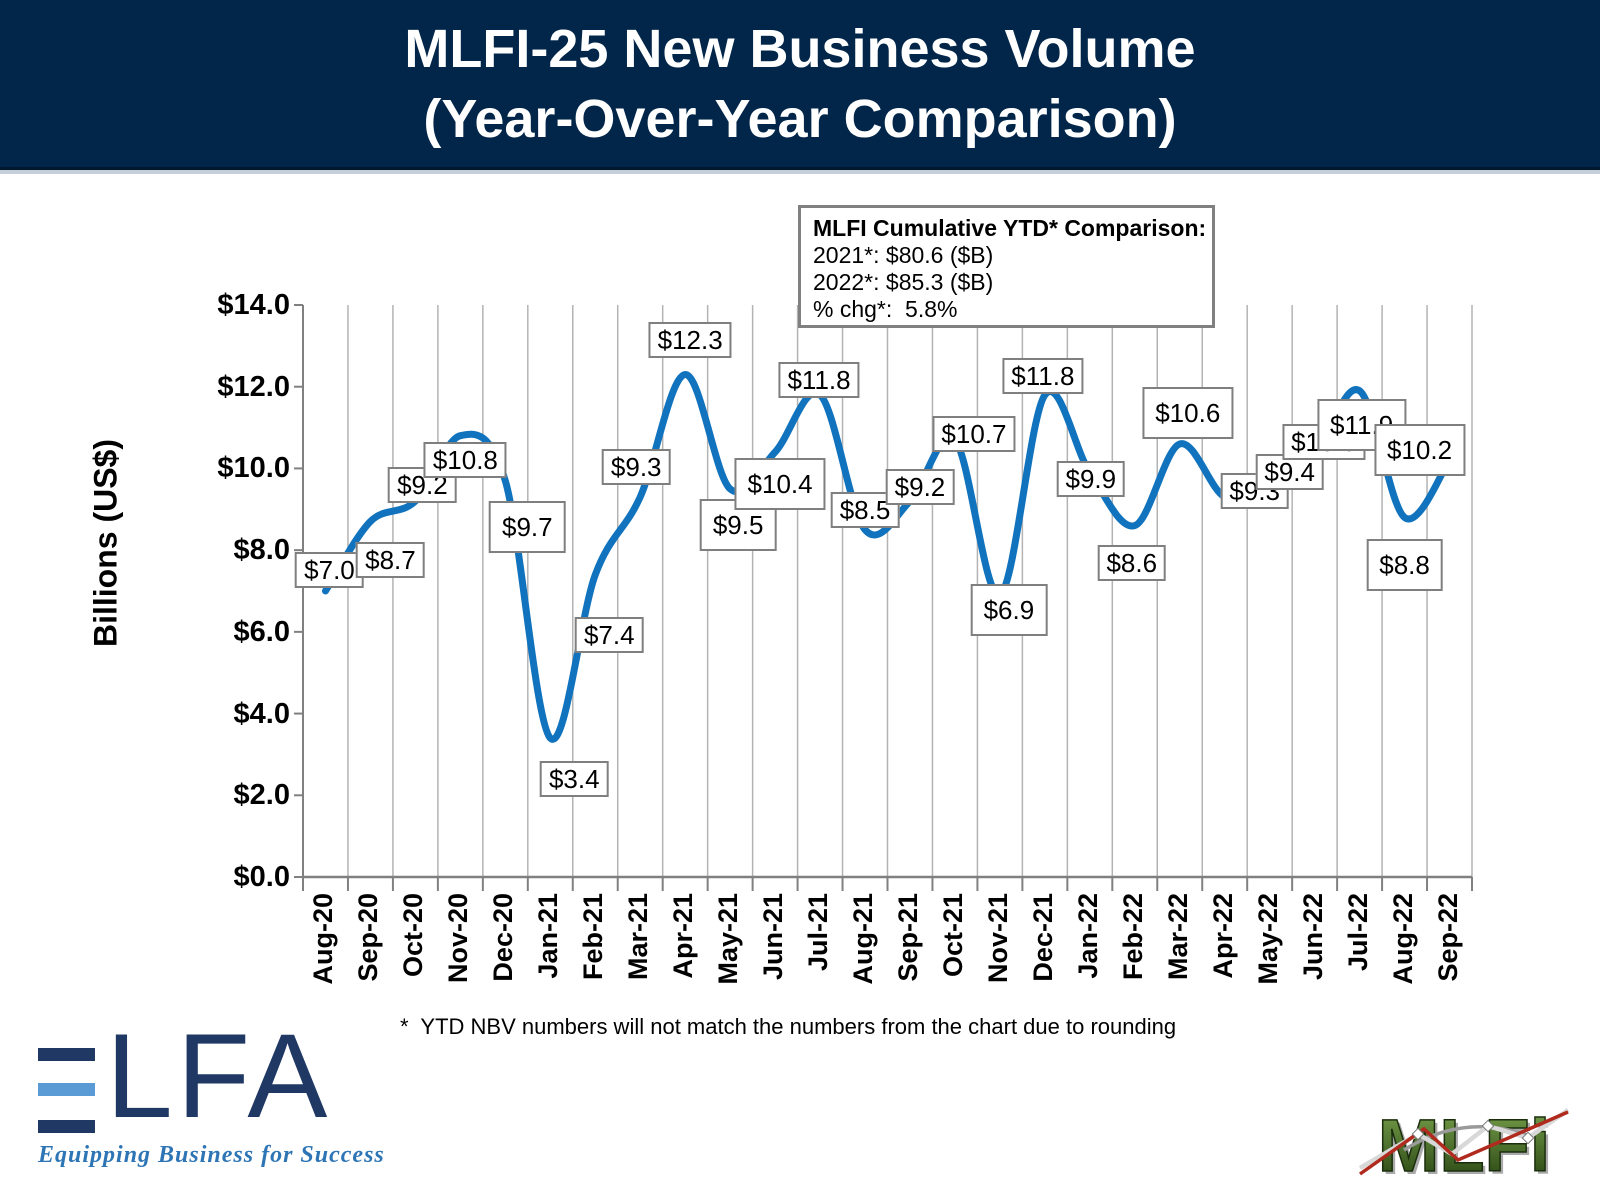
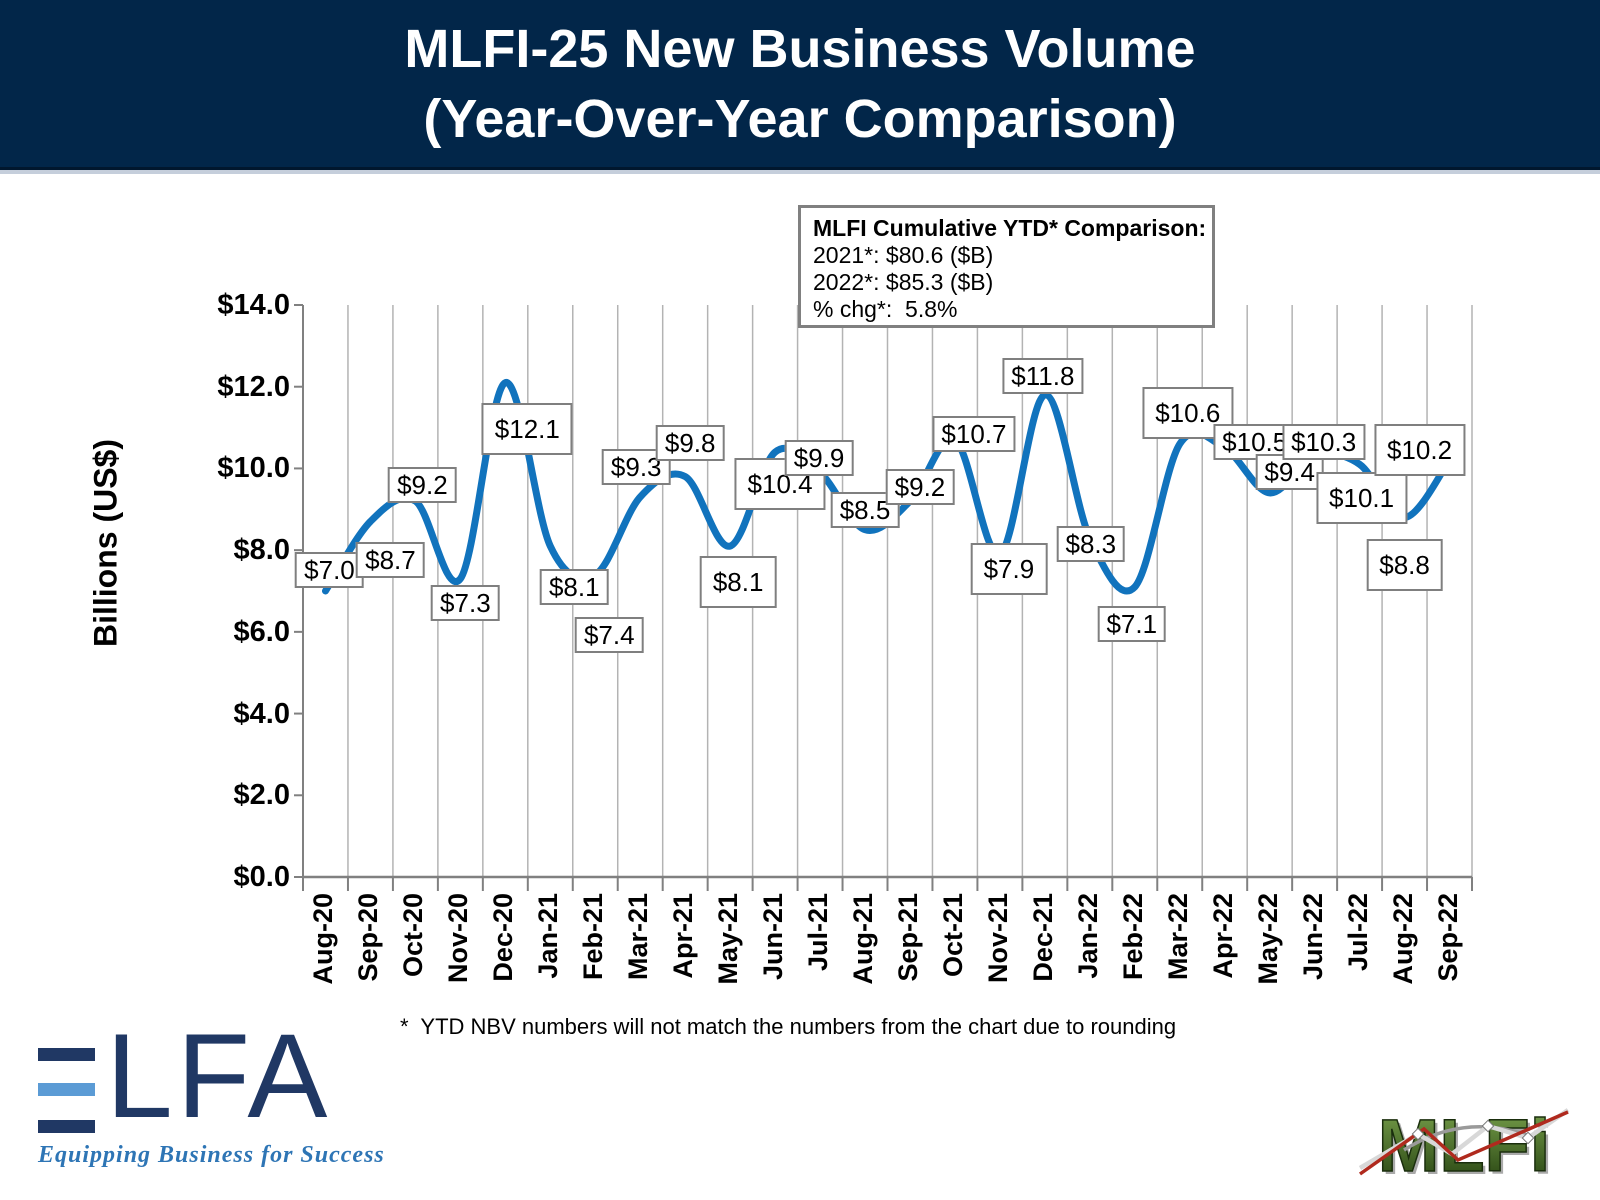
Nov-20: $10.8 -> $7.3
Dec-20: $9.7 -> $12.1
Jan-21: $3.4 -> $8.1
Apr-21: $12.3 -> $9.8
May-21: $9.5 -> $8.1
Jul-21: $11.8 -> $9.9
Nov-21: $6.9 -> $7.9
Jan-22: $9.9 -> $8.3
Feb-22: $8.6 -> $7.1
Apr-22: $9.3 -> $10.5
Jul-22: $11.9 -> $10.1
